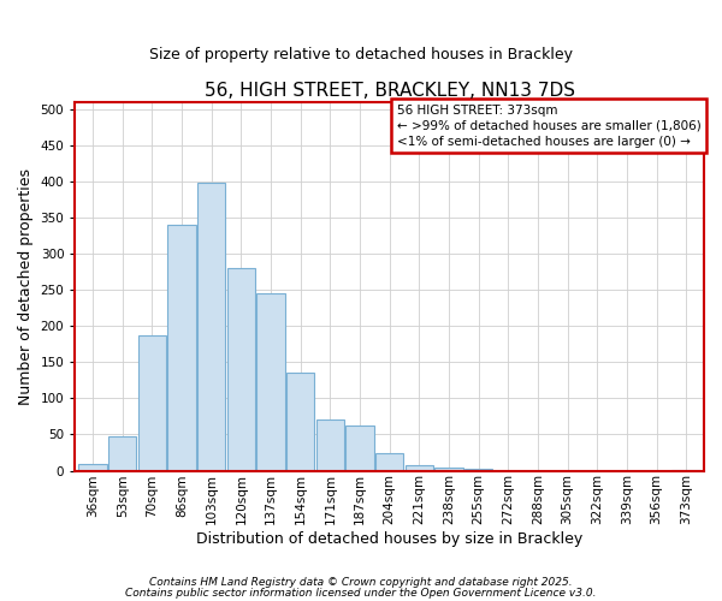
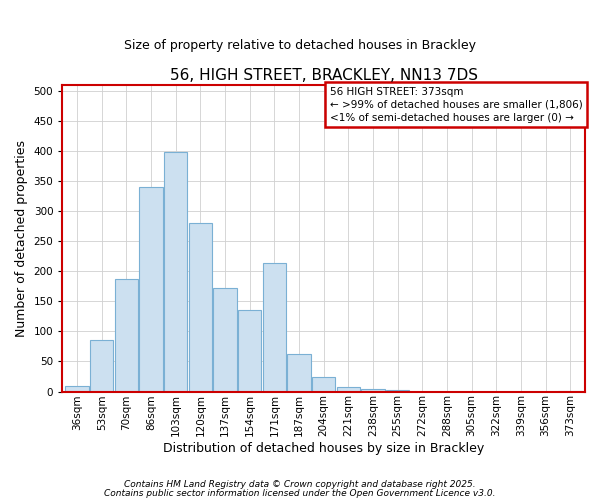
53sqm: 47 -> 86
137sqm: 246 -> 172
171sqm: 70 -> 214
